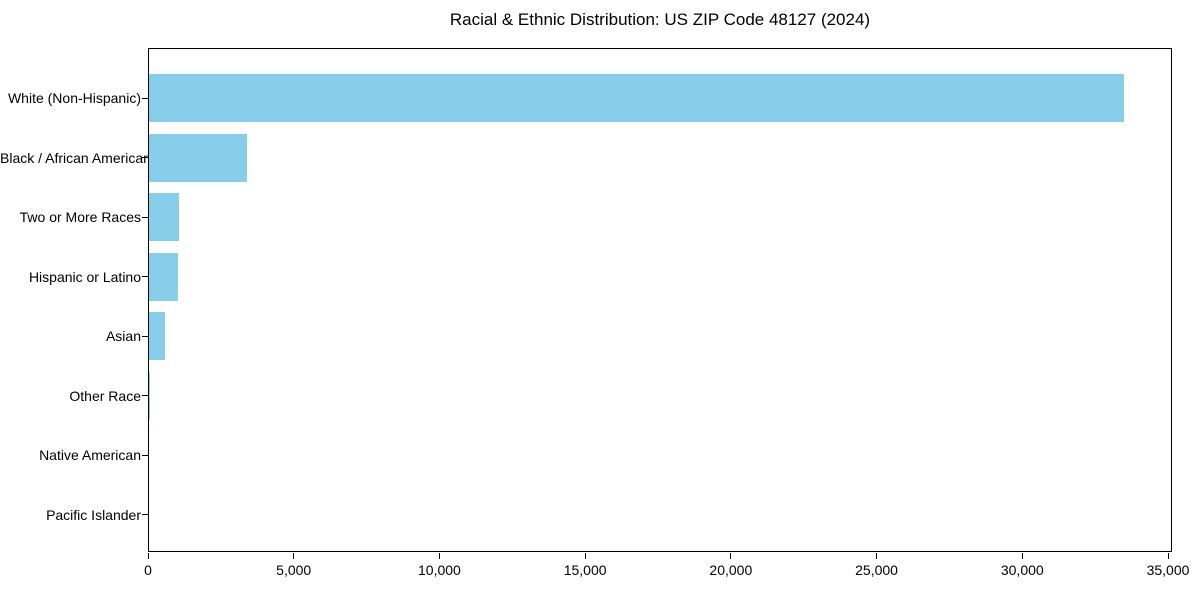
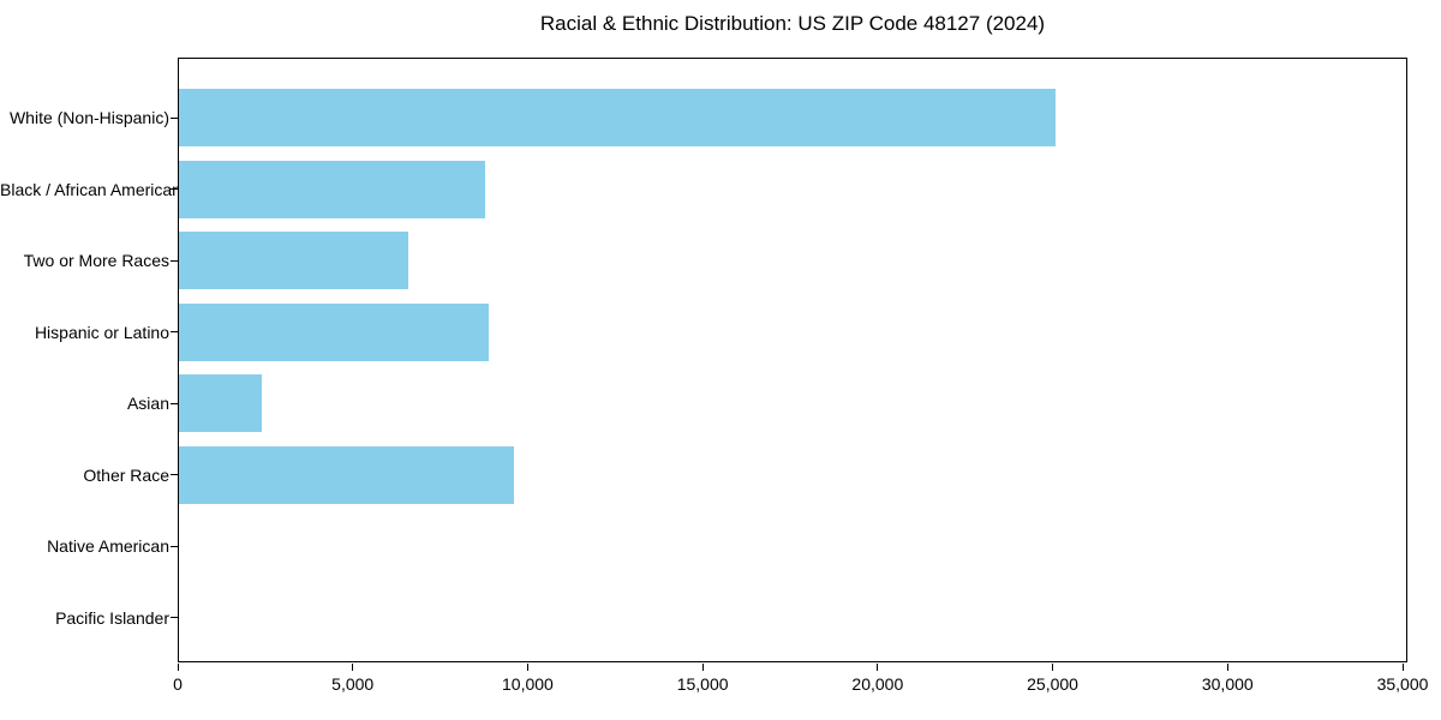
White (Non-Hispanic): 33500 -> 25100
Black / African American: 3400 -> 8800
Two or More Races: 1100 -> 6600
Hispanic or Latino: 1000 -> 8900
Asian: 600 -> 2400
Other Race: 100 -> 9600
